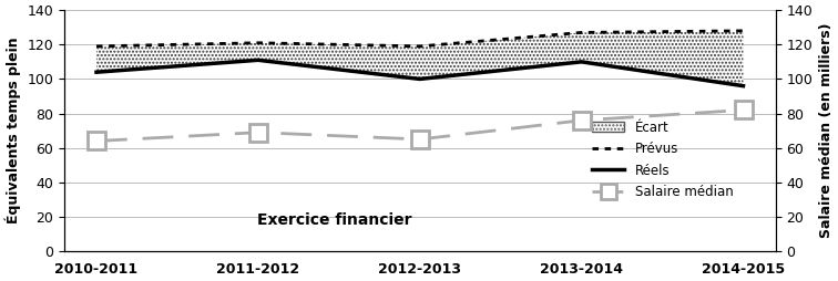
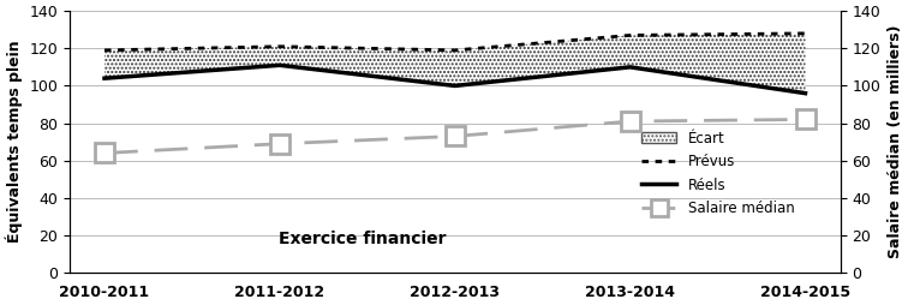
Salaire médian/2012-2013: 65 -> 73
Salaire médian/2013-2014: 76 -> 81
